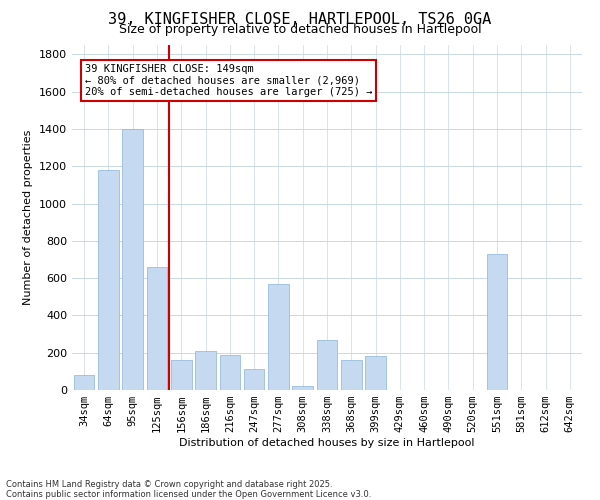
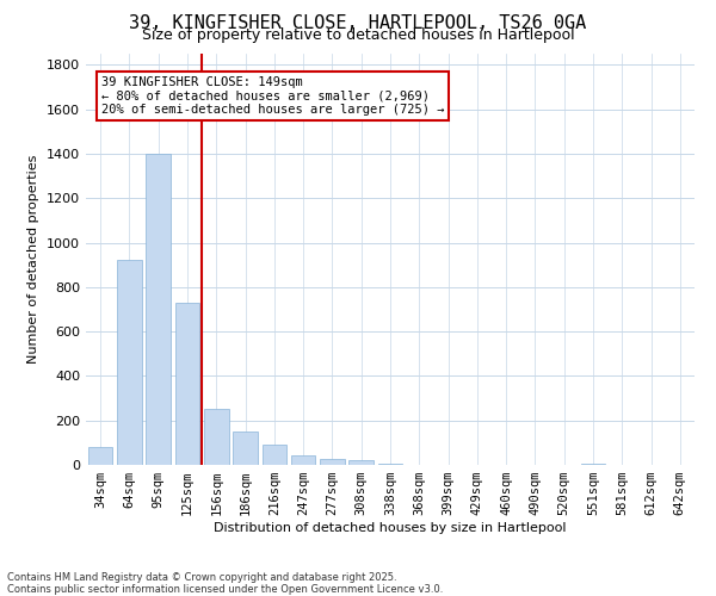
64sqm: 1180 -> 920
125sqm: 660 -> 730
156sqm: 160 -> 250
186sqm: 210 -> 150
216sqm: 190 -> 90
247sqm: 110 -> 40
277sqm: 570 -> 20
338sqm: 270 -> 0
368sqm: 160 -> 0
399sqm: 180 -> 0
551sqm: 730 -> 10
